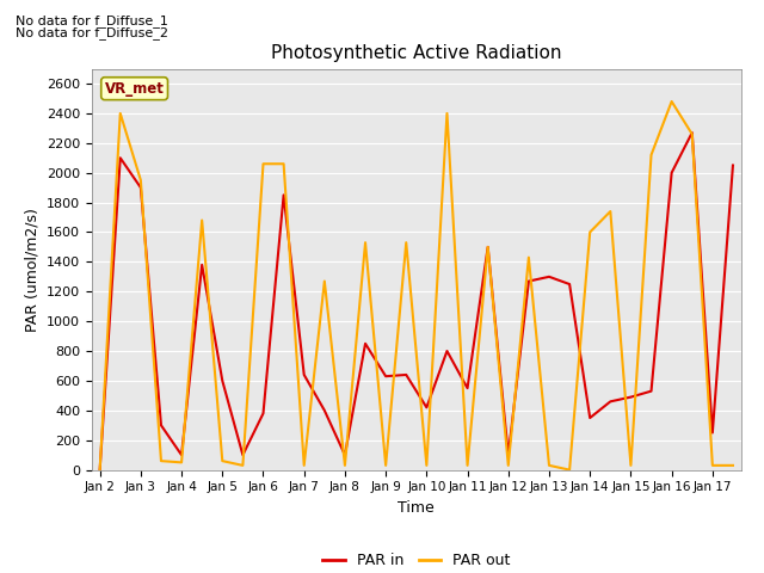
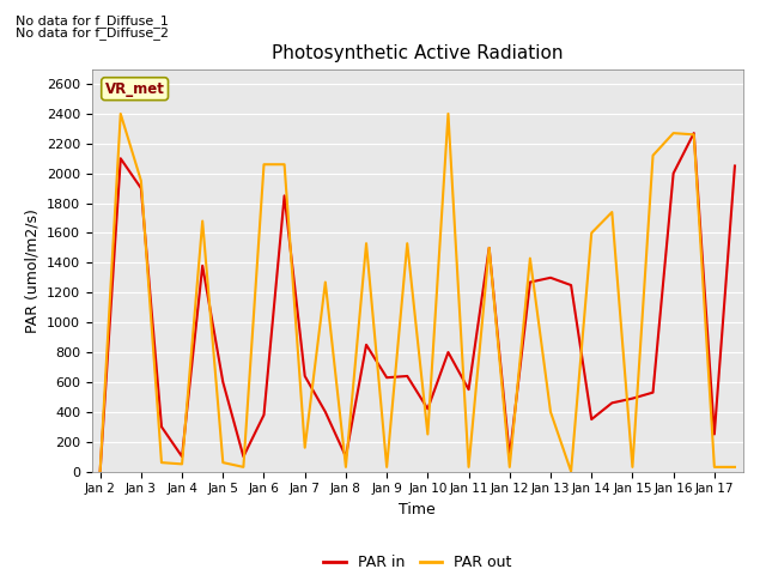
PAR out/Jan 7: 30 -> 160
PAR out/Jan 10: 30 -> 250
PAR out/Jan 13: 30 -> 400
PAR out/Jan 16: 2480 -> 2270
